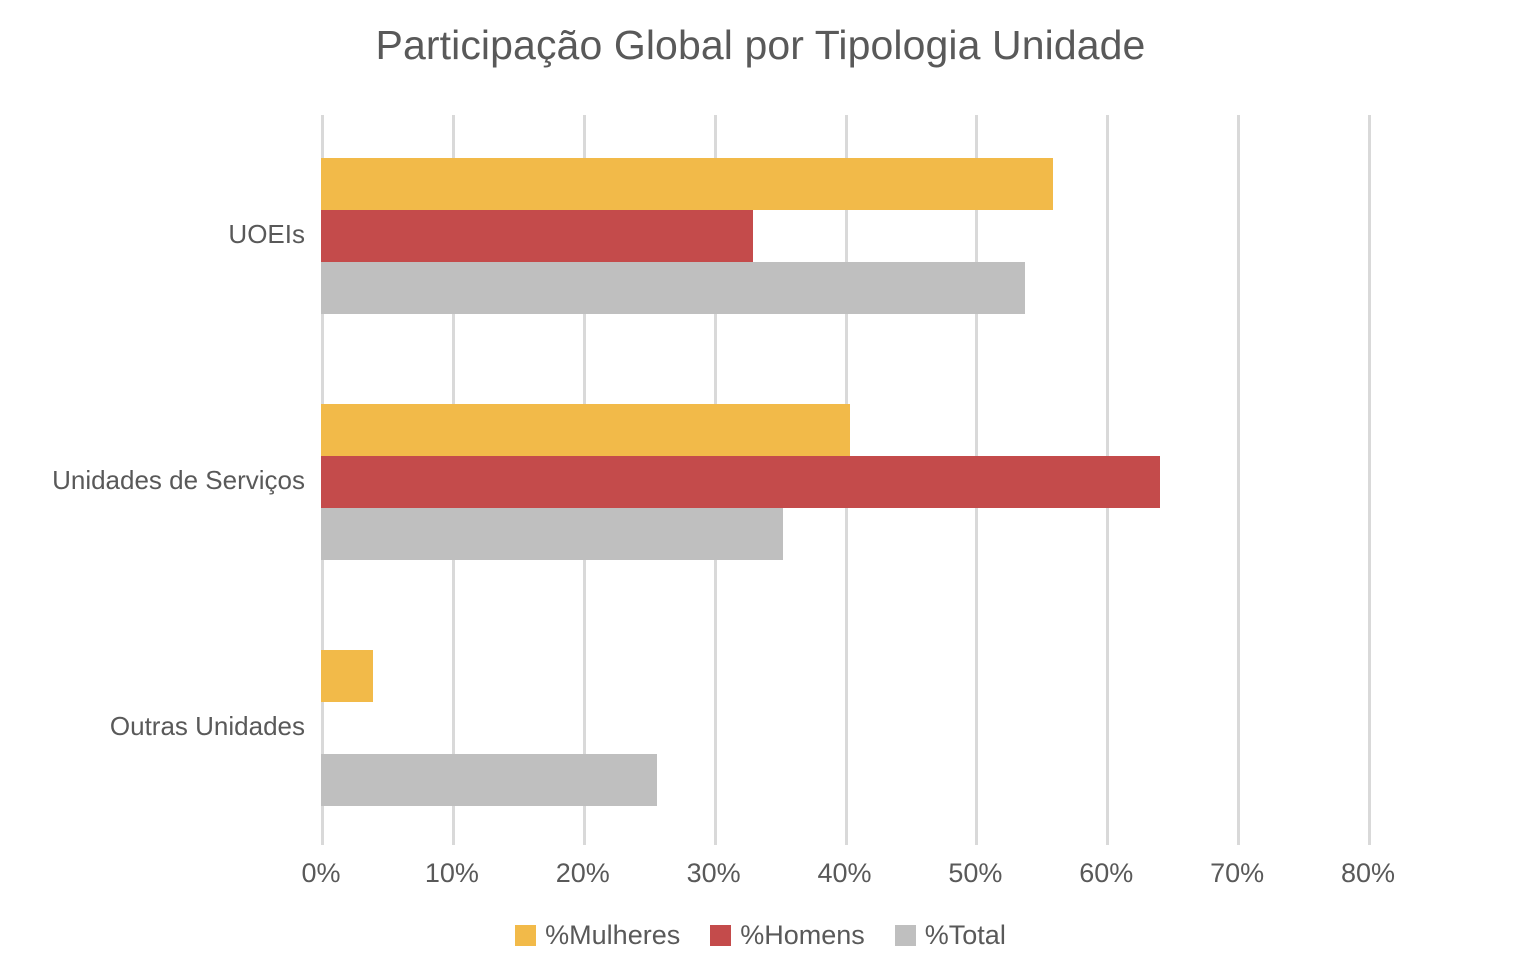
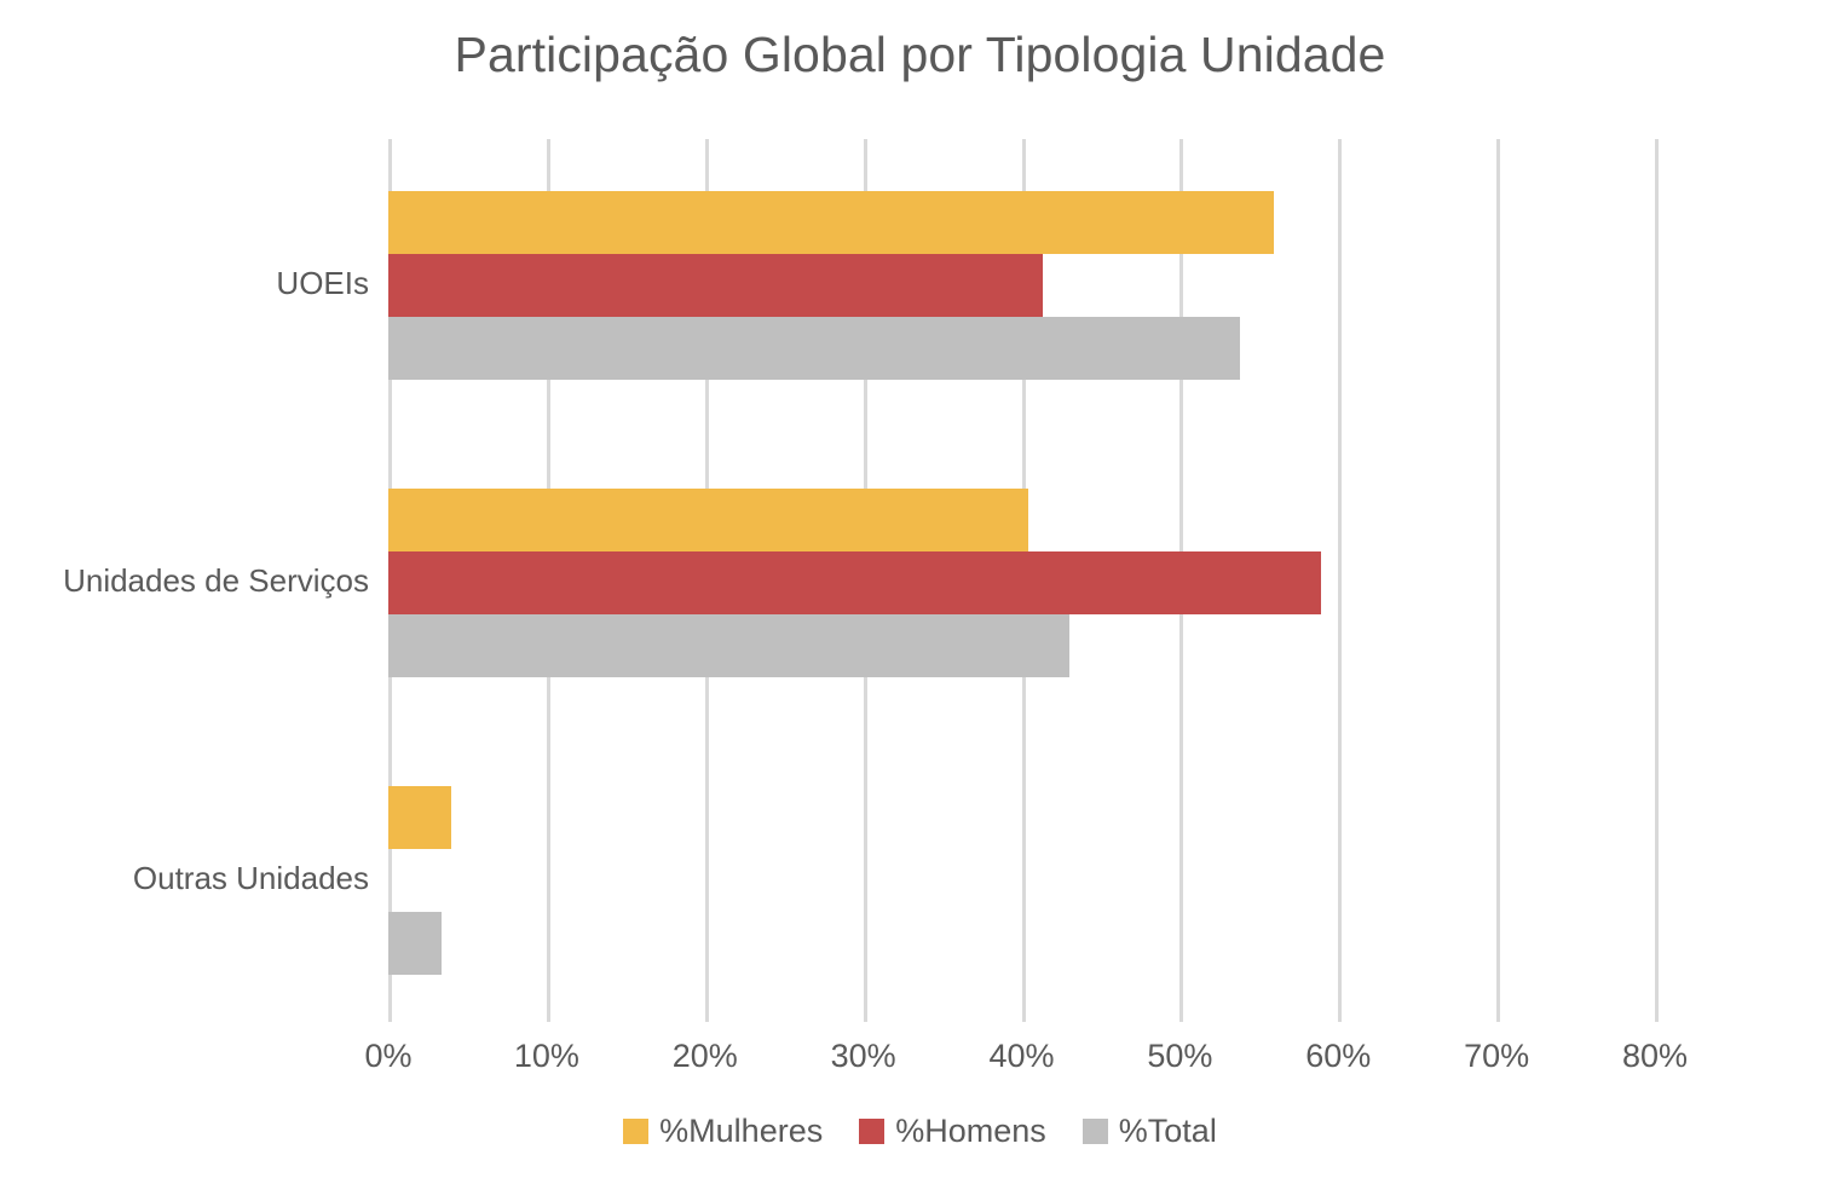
%Homens/UOEIs: 33.0% -> 41.3%
%Homens/Unidades de Serviços: 64.1% -> 58.9%
%Total/Unidades de Serviços: 35.3% -> 43.0%
%Total/Outras Unidades: 25.7% -> 3.4%
